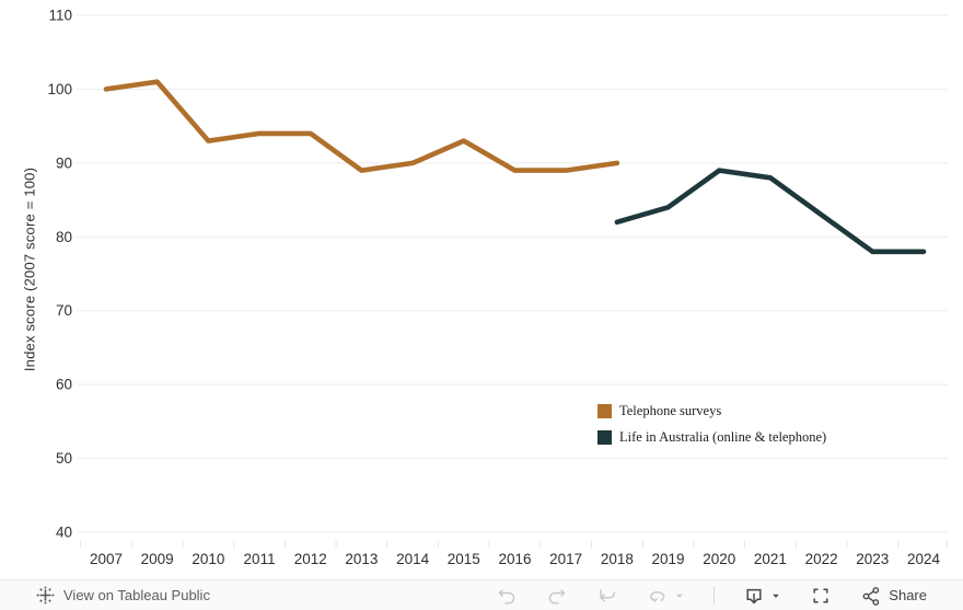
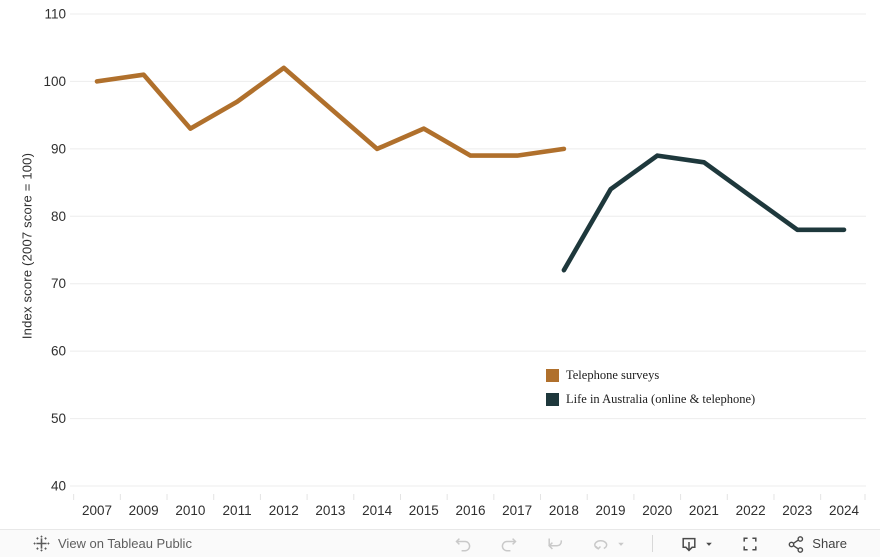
Telephone surveys/2011: 94 -> 97
Telephone surveys/2012: 94 -> 102
Telephone surveys/2013: 89 -> 96
Life in Australia (online & telephone)/2018: 82 -> 72
